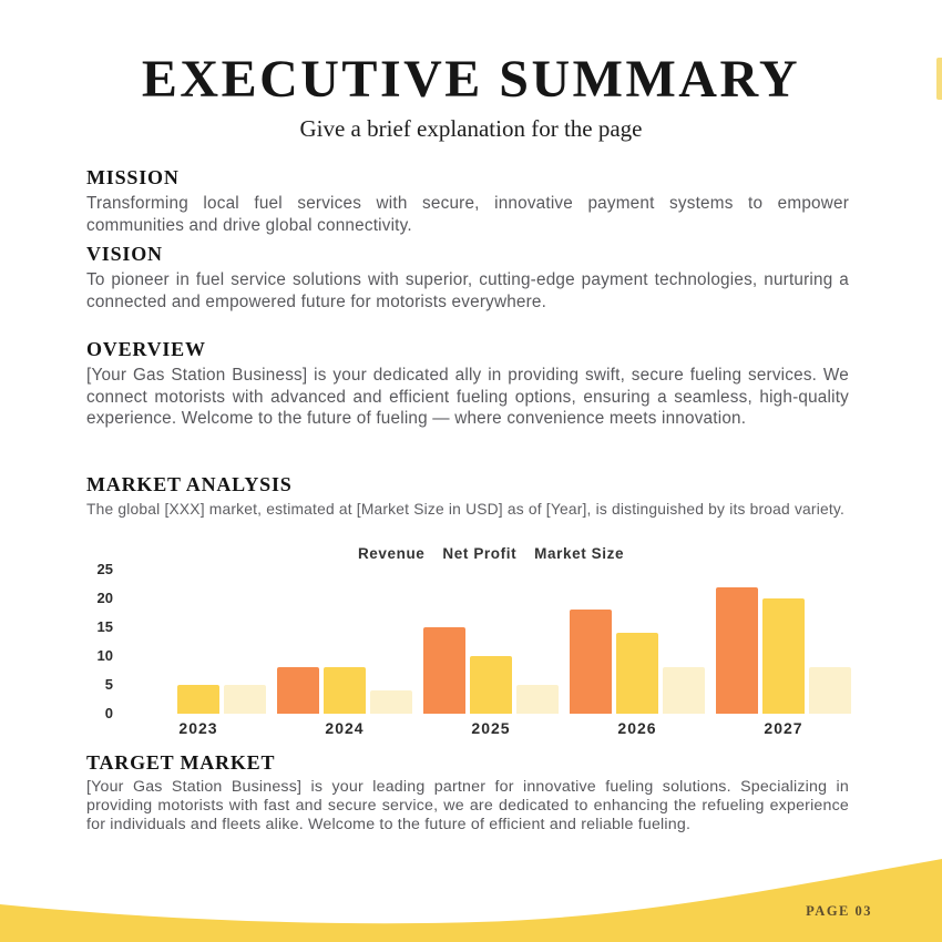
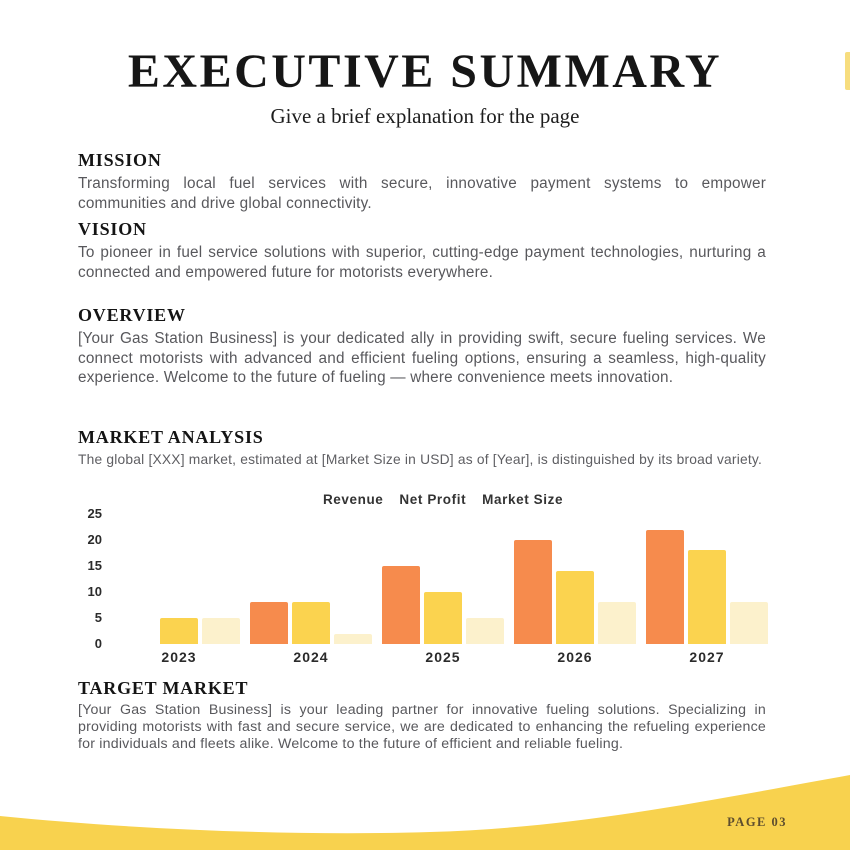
Market Size/2024: 4 -> 2
Revenue/2026: 18 -> 20
Net Profit/2027: 20 -> 18
